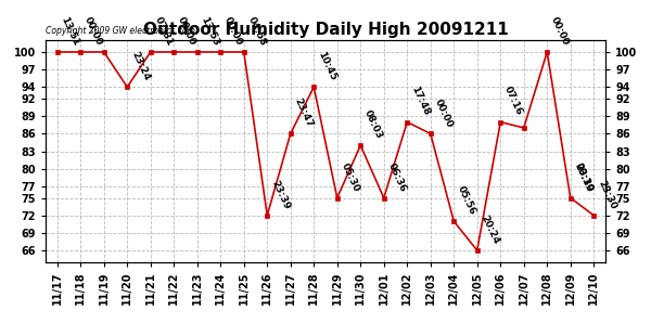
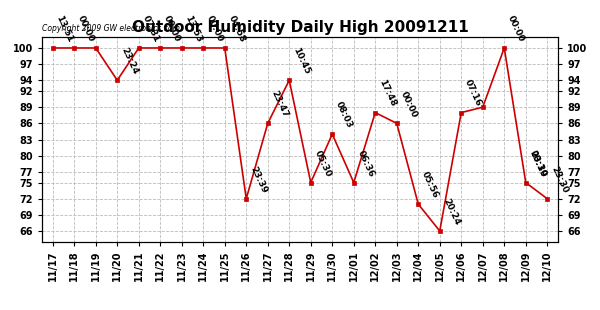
12/07: 87 -> 89
